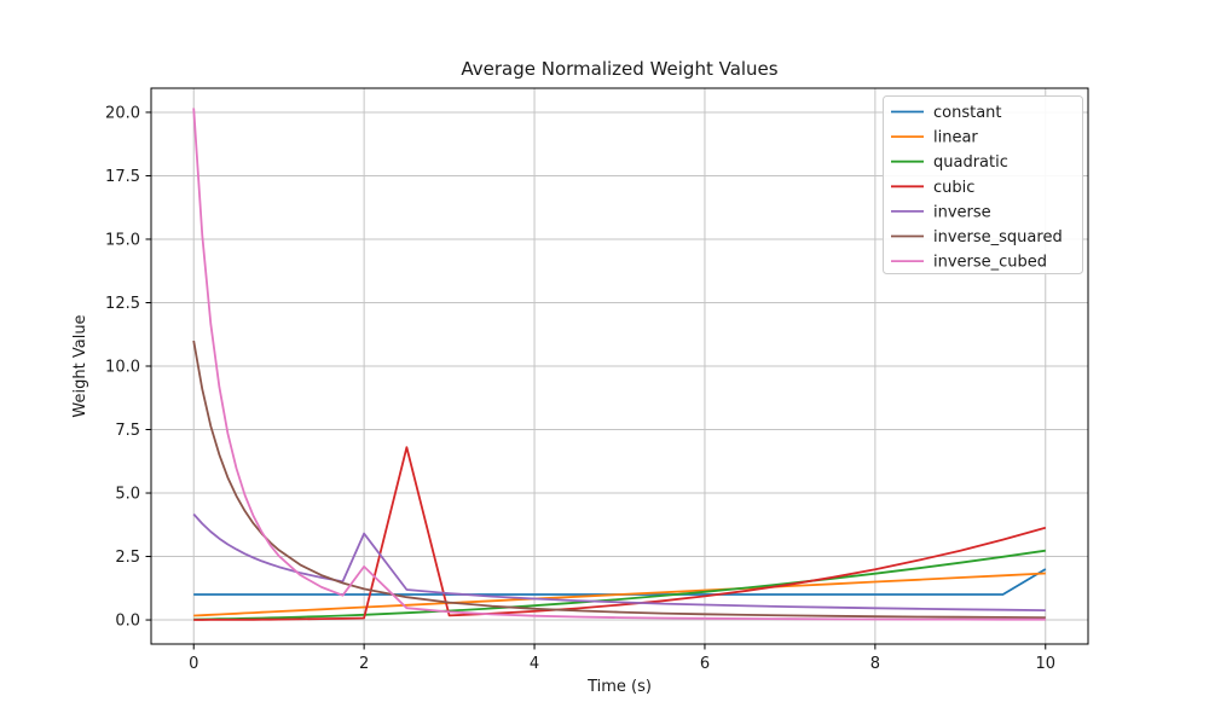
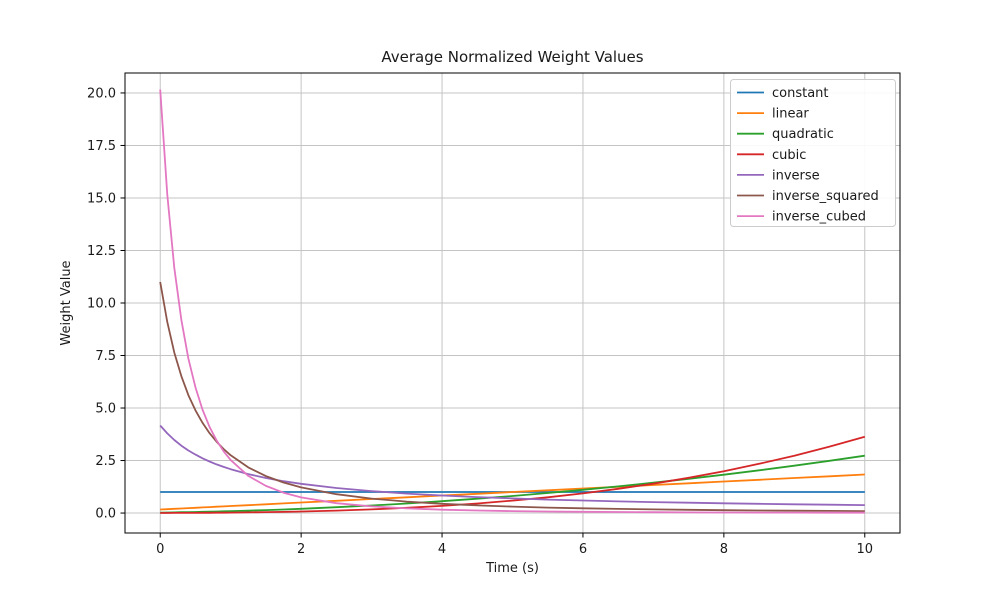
inverse/2: 3.4 -> 1.4
inverse_cubed/2: 2.1 -> 0.7
cubic/2.5: 6.8 -> 0.1
constant/10: 2 -> 1
